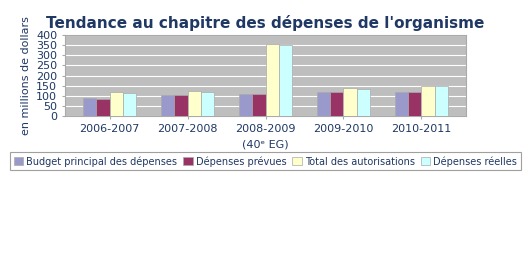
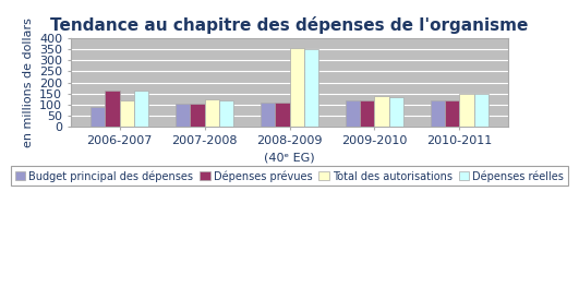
Dépenses prévues/2006-2007: 87 -> 165
Dépenses réelles/2006-2007: 115 -> 165
